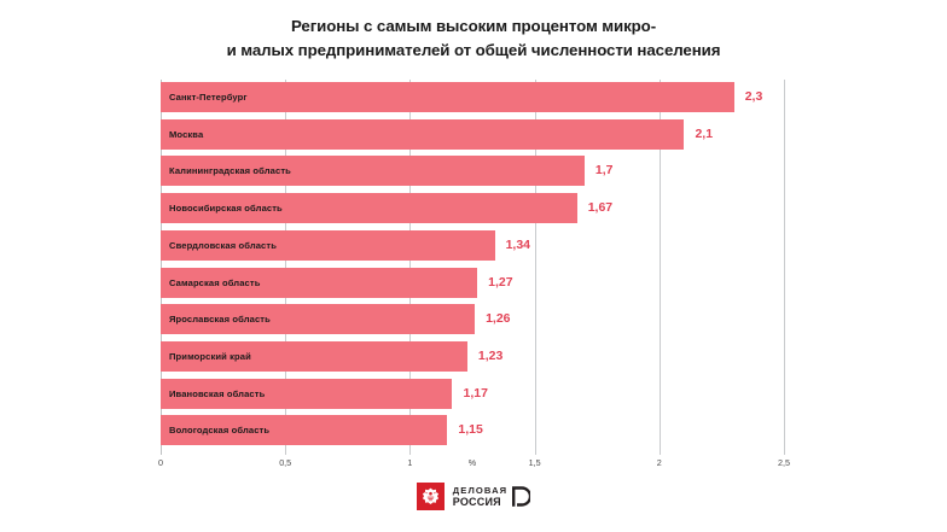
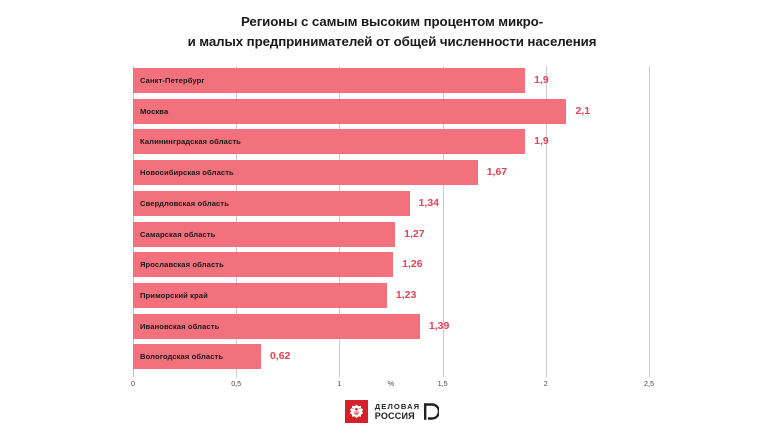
Санкт-Петербург: 2,3 -> 1,9
Калининградская область: 1,7 -> 1,9
Ивановская область: 1,17 -> 1,39
Вологодская область: 1,15 -> 0,62
